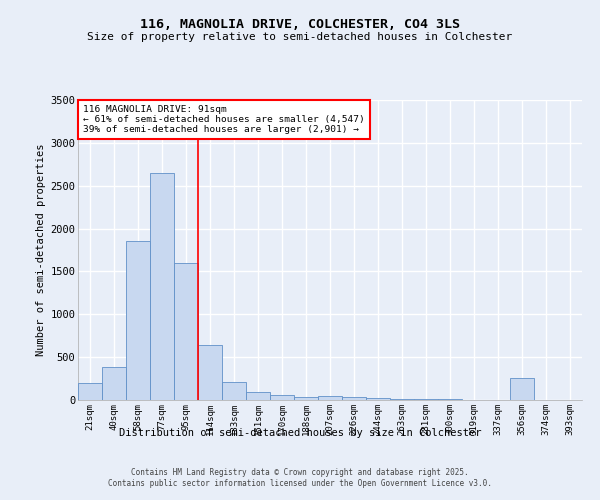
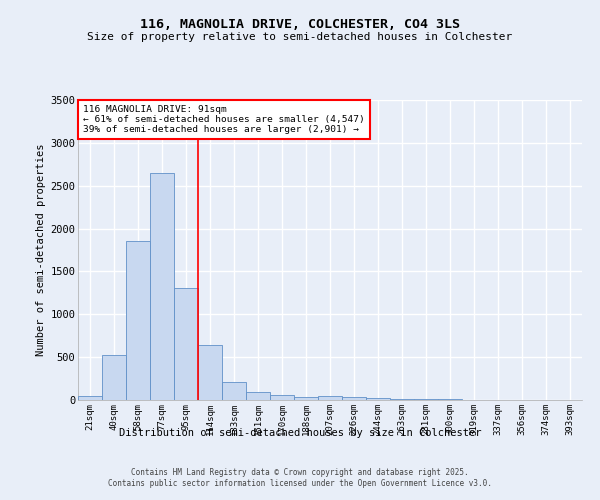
21sqm: 200 -> 50
40sqm: 380 -> 530
95sqm: 1600 -> 1310
356sqm: 260 -> 0
